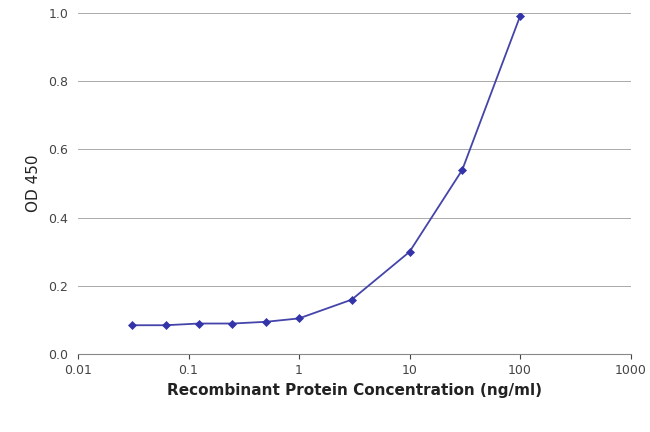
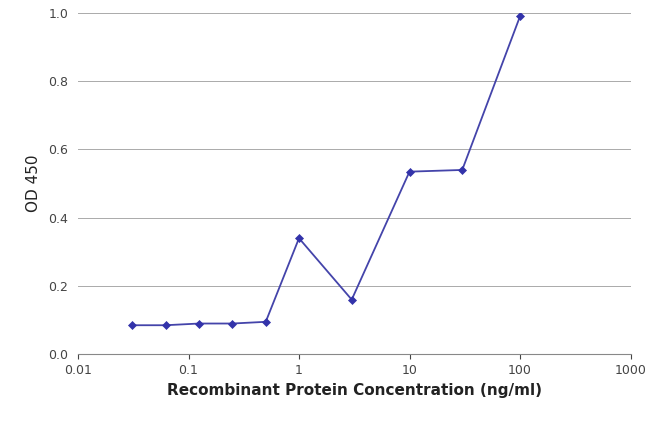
1: 0.105 -> 0.340
10: 0.300 -> 0.535
